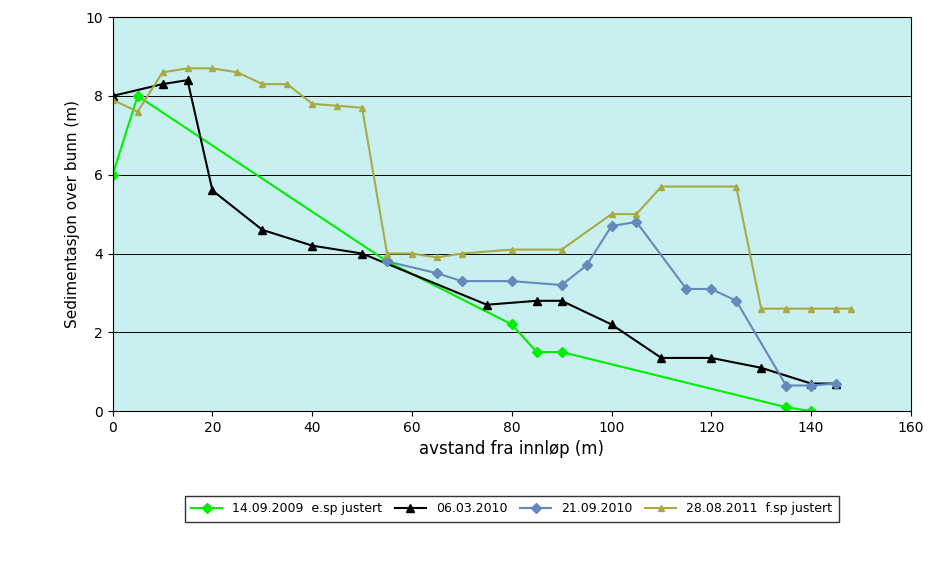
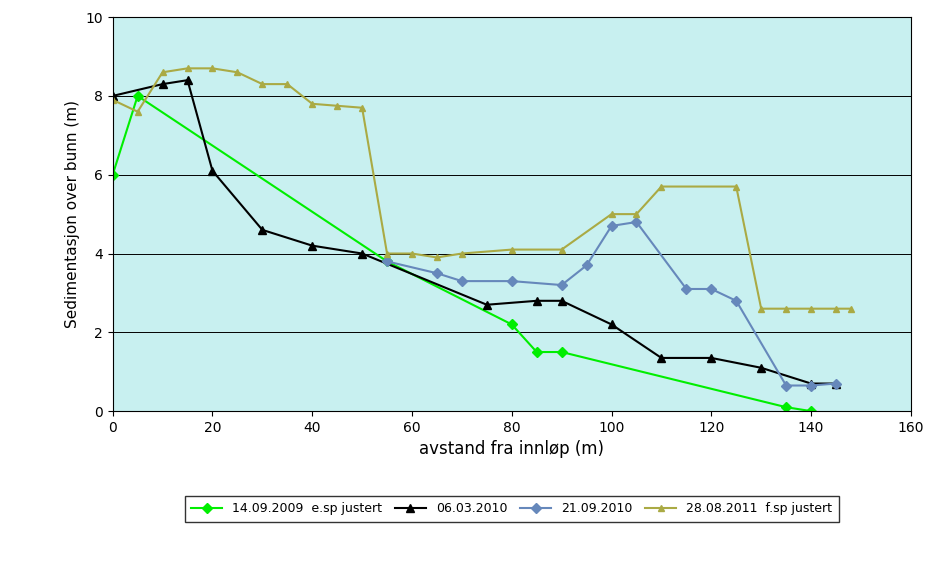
06.03.2010/20: 5.60 -> 6.10
